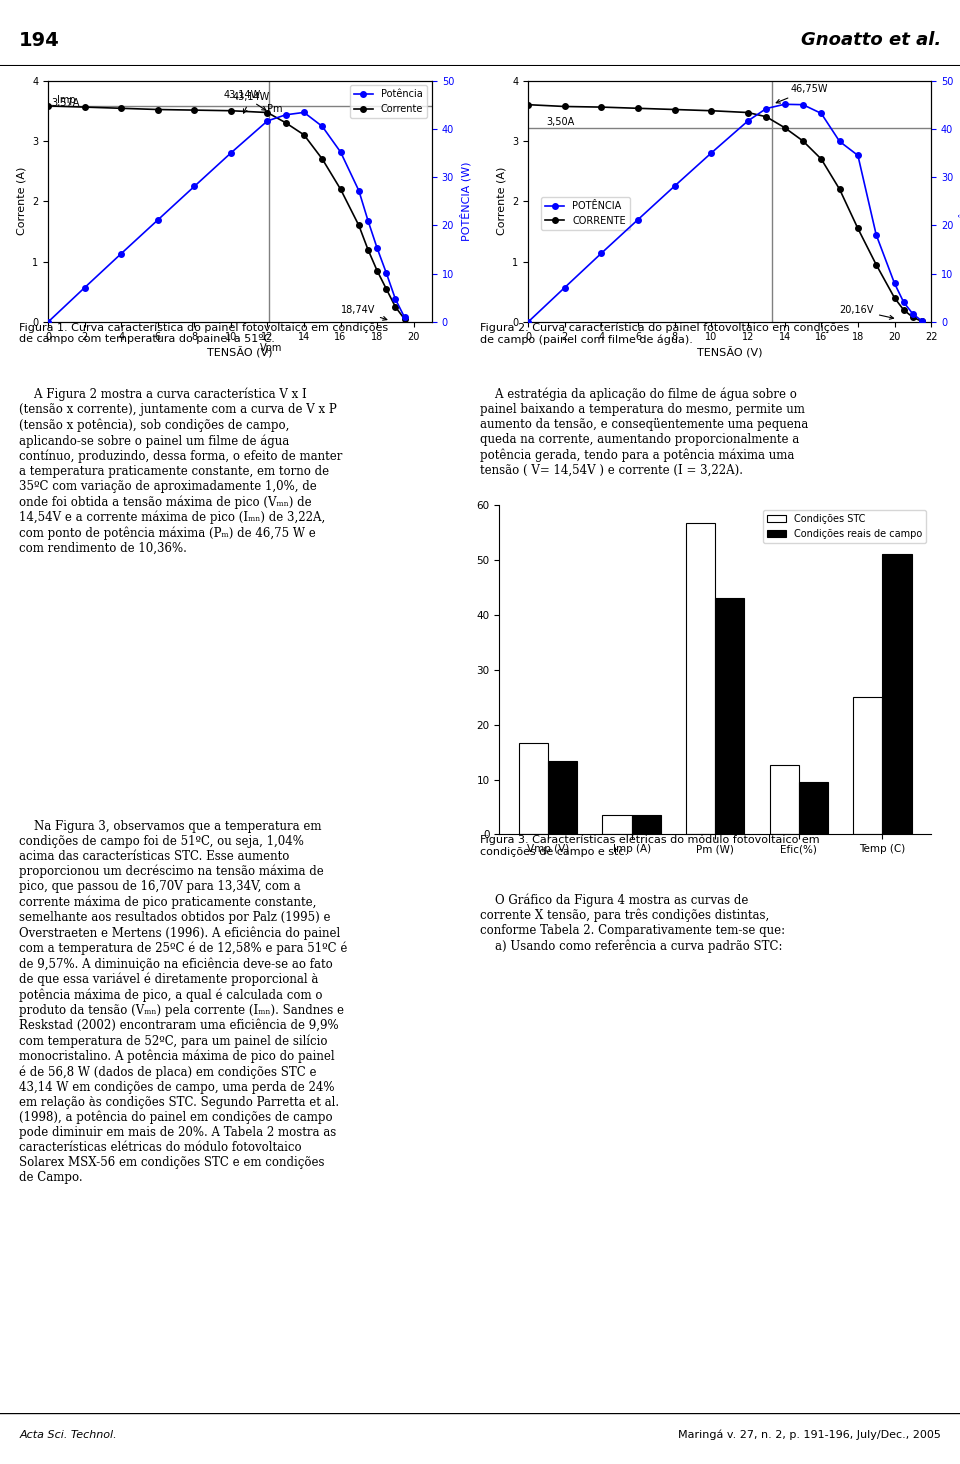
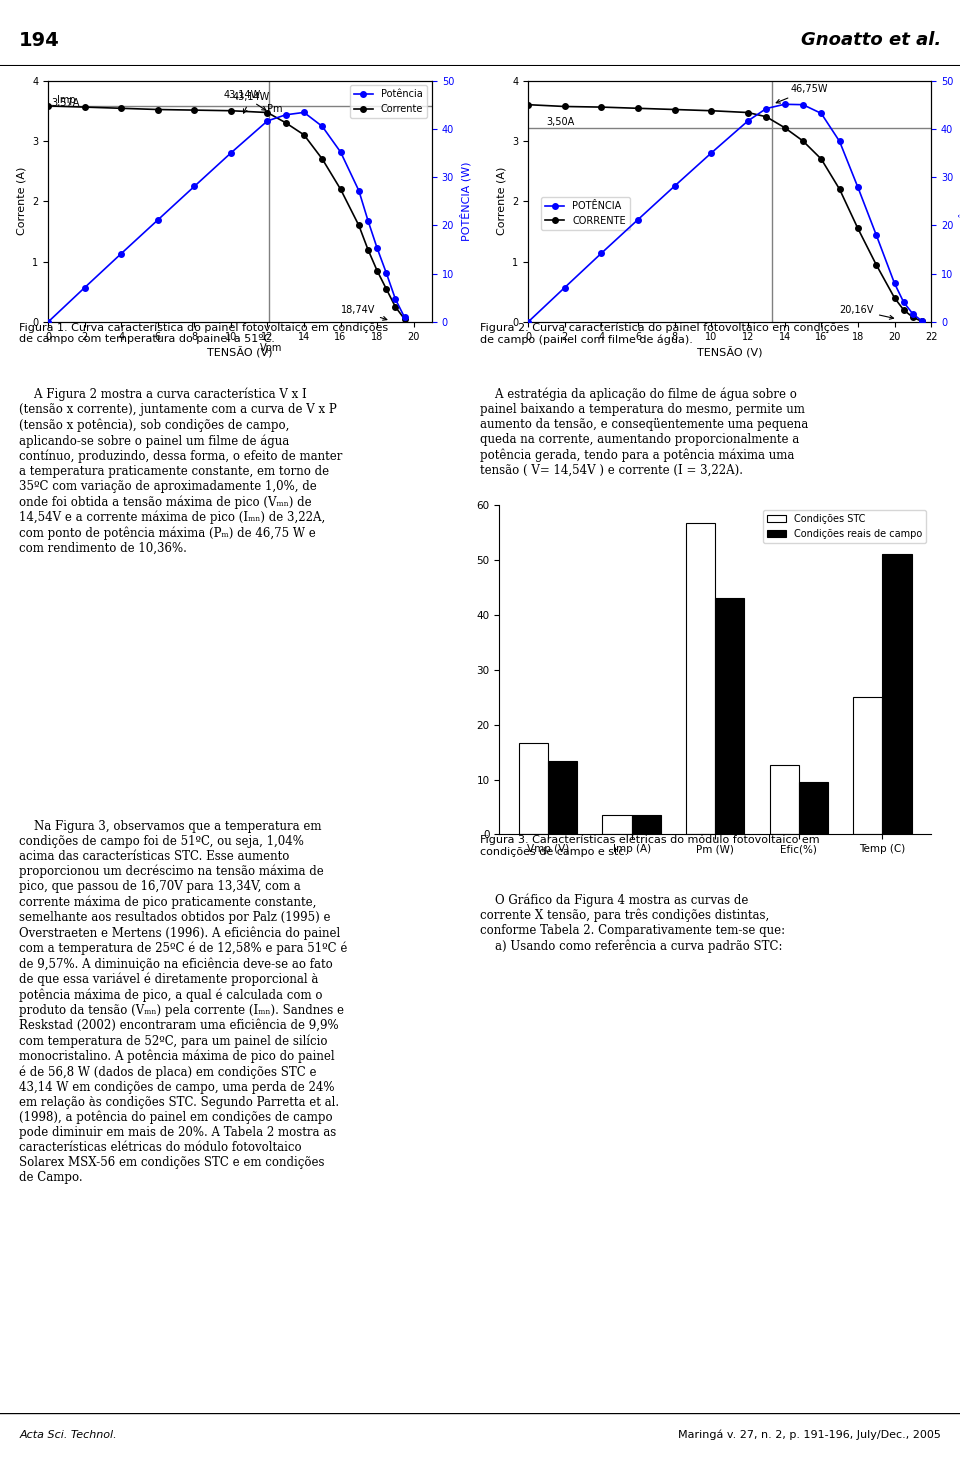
POTÊNCIA/18: 34.5 -> 27.9
